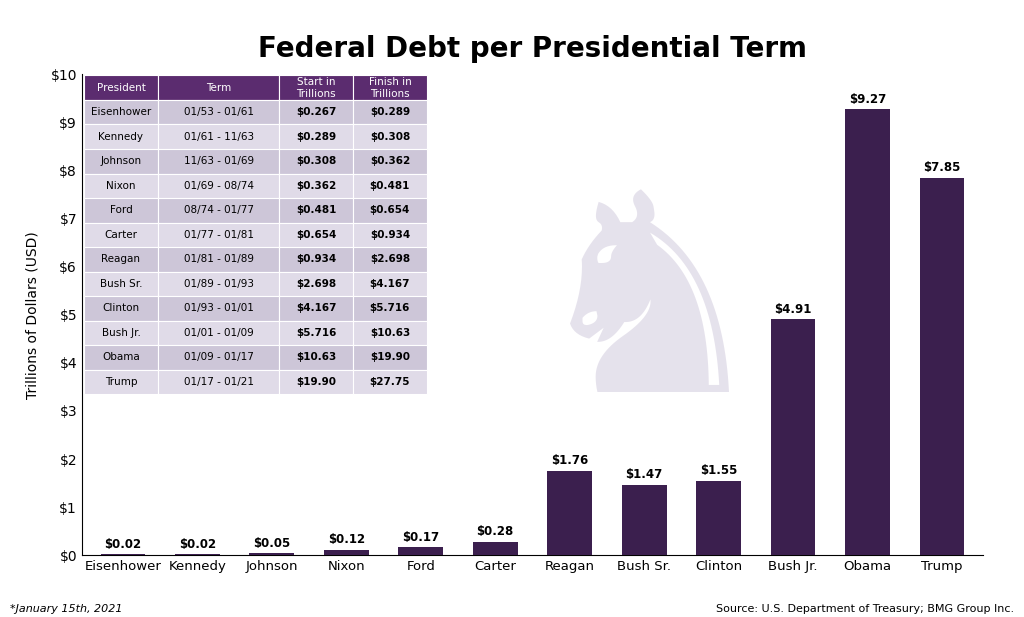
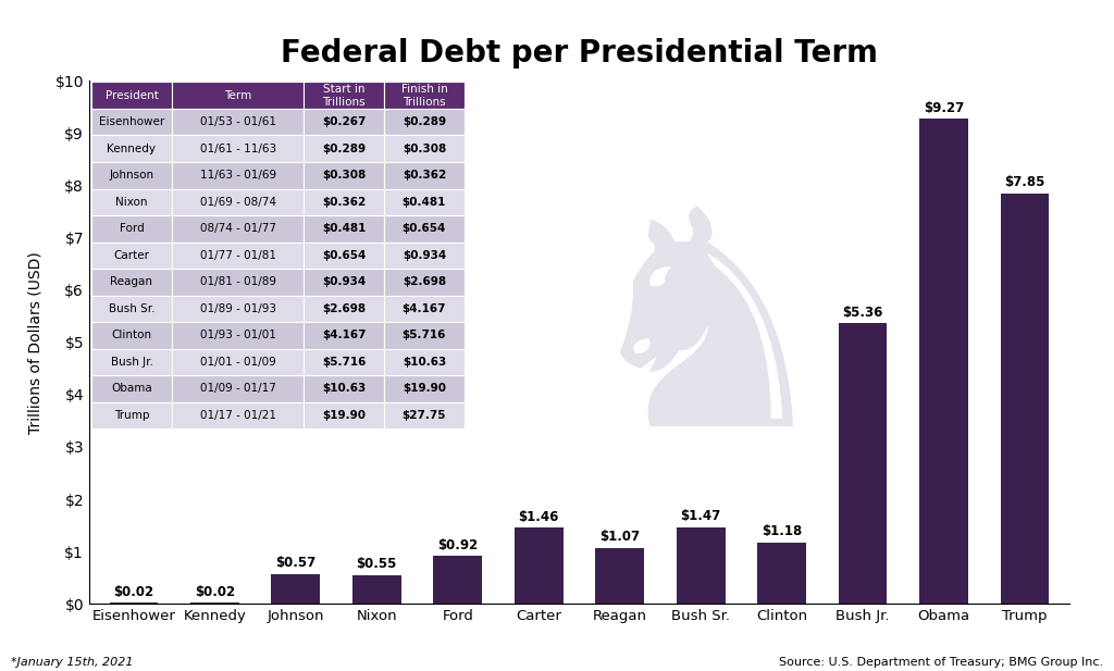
Johnson: $0.05 -> $0.57
Nixon: $0.12 -> $0.55
Ford: $0.17 -> $0.92
Carter: $0.28 -> $1.46
Reagan: $1.76 -> $1.07
Clinton: $1.55 -> $1.18
Bush Jr.: $4.91 -> $5.36
